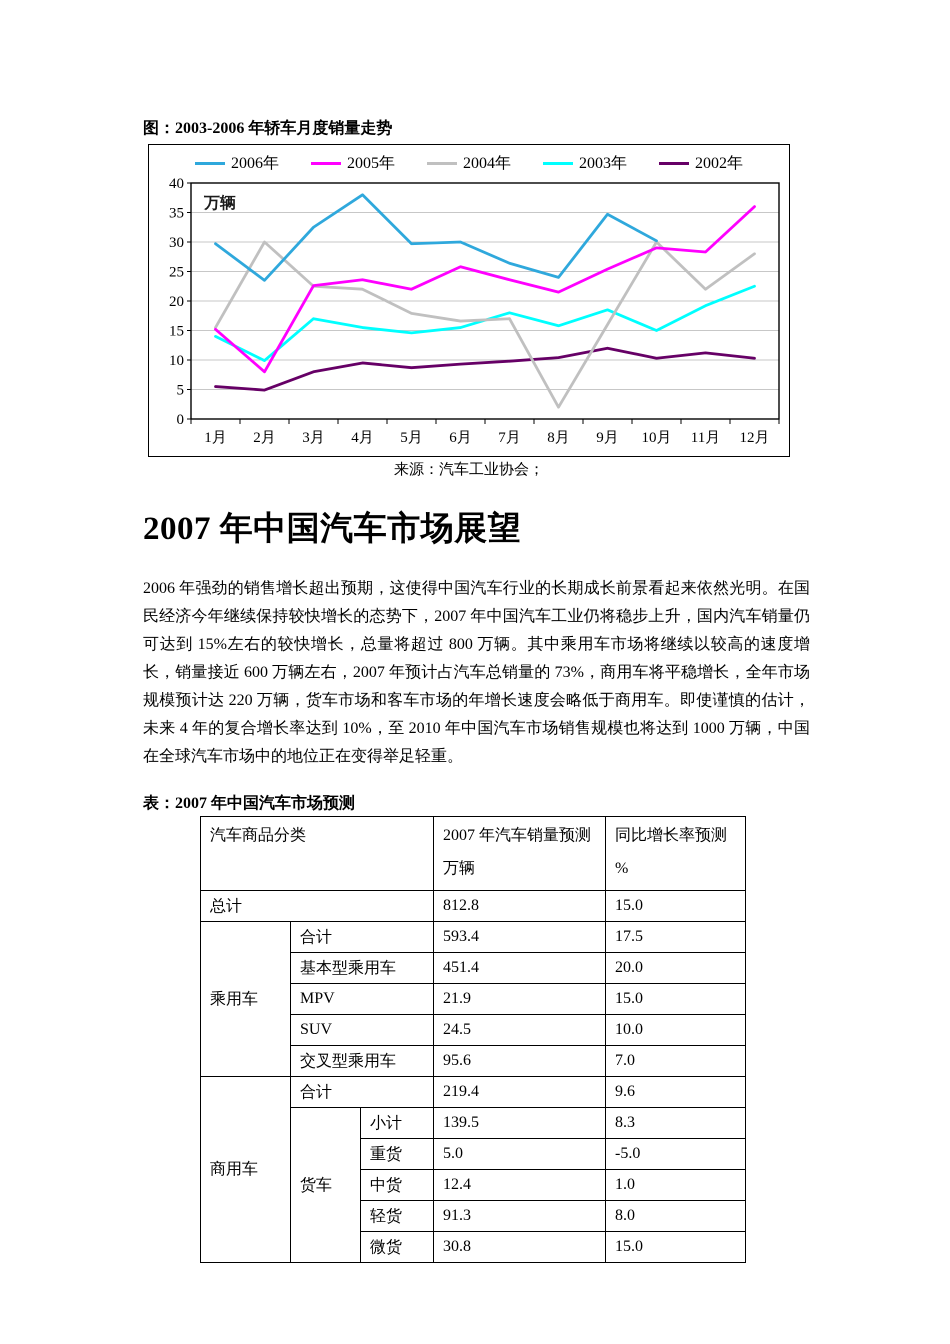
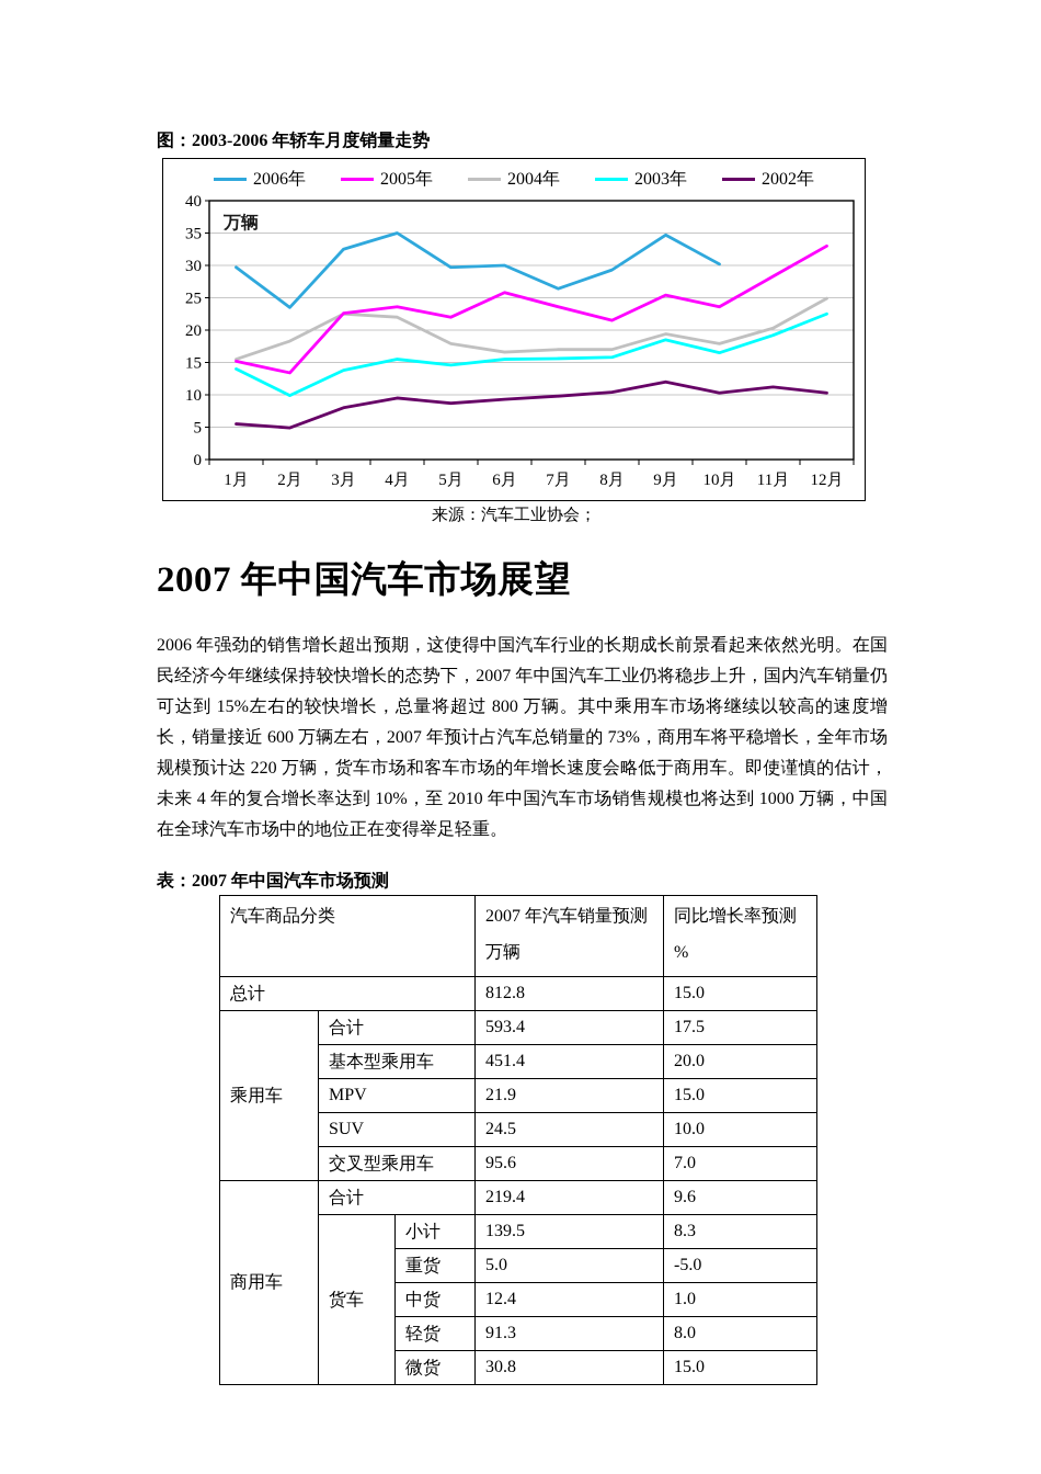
2005年/2月: 8 -> 13
2004年/2月: 30 -> 18
2003年/3月: 17 -> 14
2006年/4月: 38 -> 35
2003年/7月: 18 -> 16
2006年/8月: 24 -> 29
2004年/8月: 2 -> 17
2004年/9月: 16 -> 19
2005年/10月: 29 -> 24
2004年/10月: 30 -> 18
2003年/10月: 15 -> 16
2004年/11月: 22 -> 20
2005年/12月: 36 -> 33
2004年/12月: 28 -> 25
